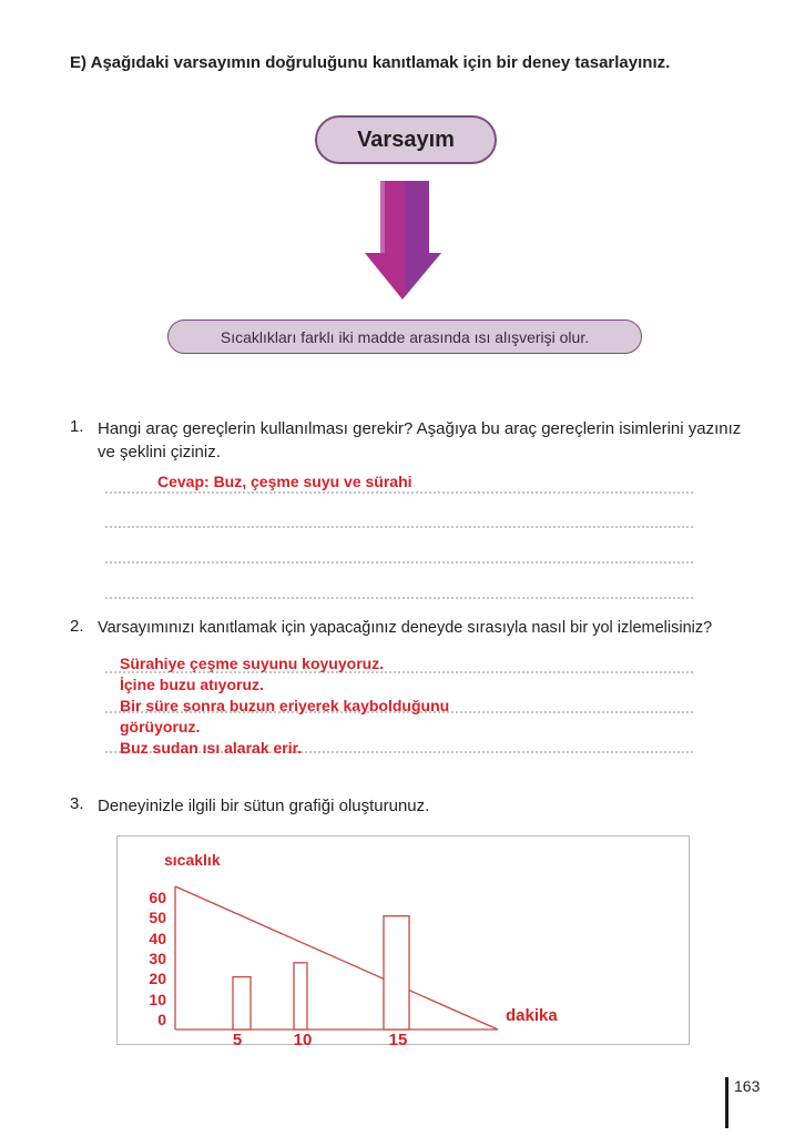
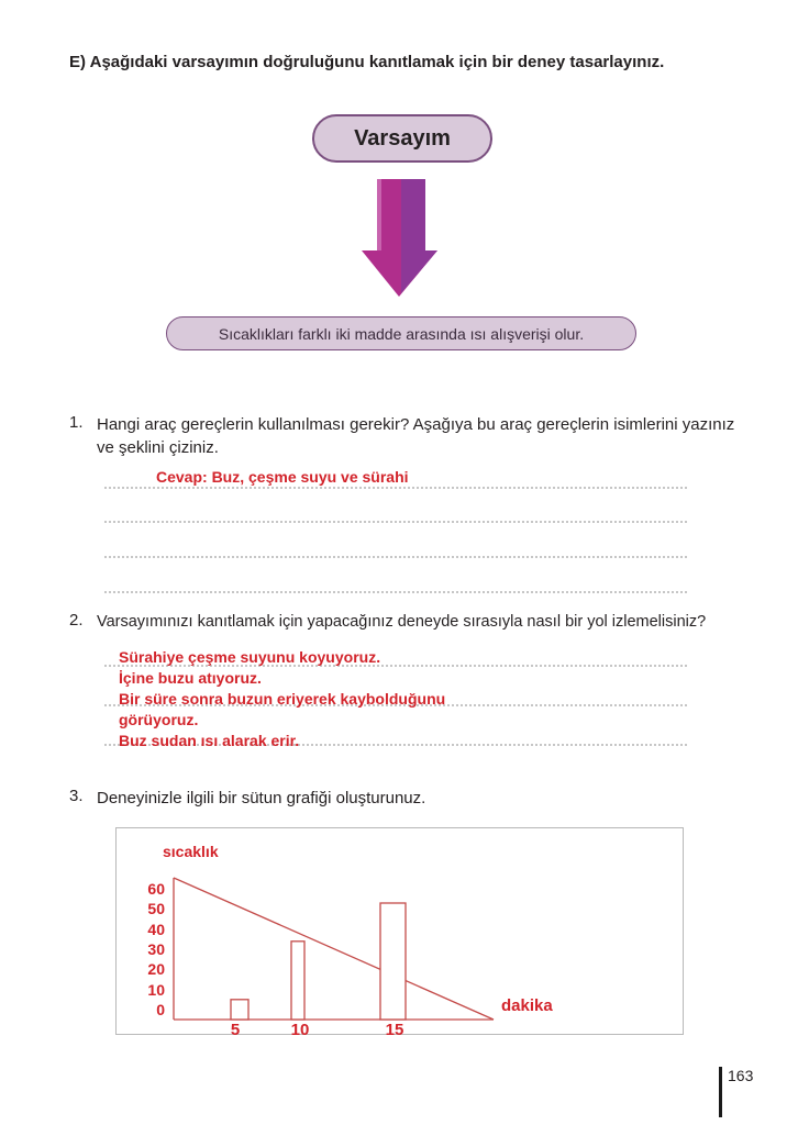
5: 21 -> 5
10: 28 -> 34
15: 51 -> 53
